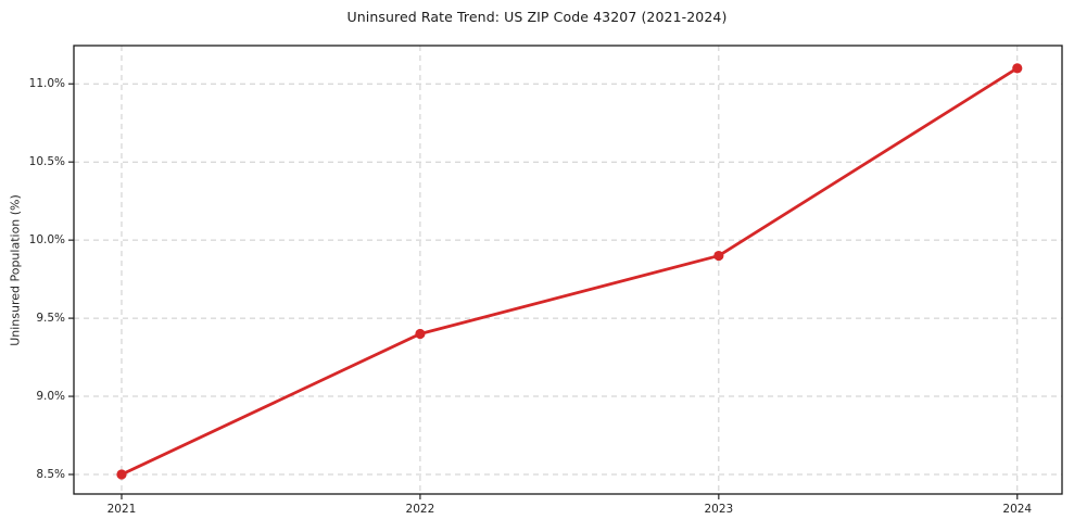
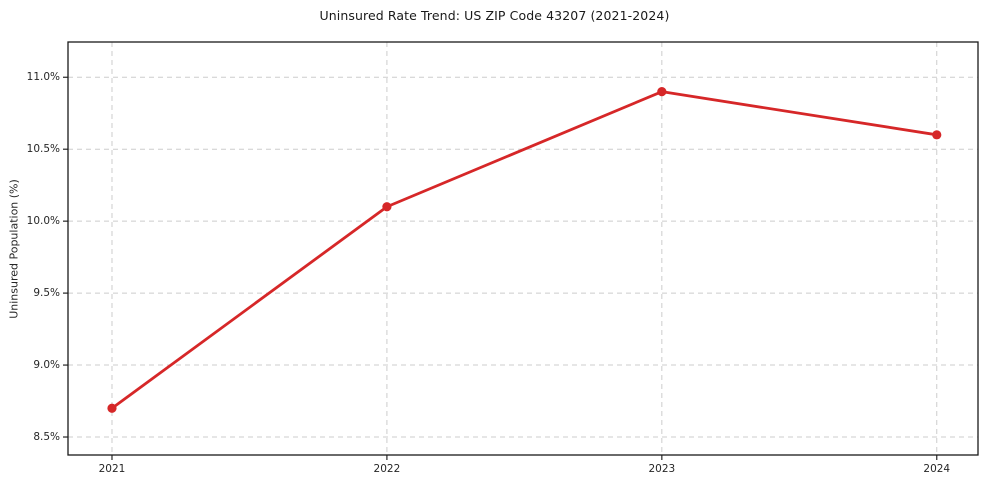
2021: 8.5% -> 8.7%
2022: 9.4% -> 10.1%
2023: 9.9% -> 10.9%
2024: 11.1% -> 10.6%
